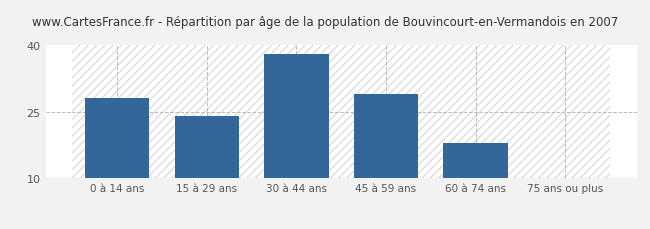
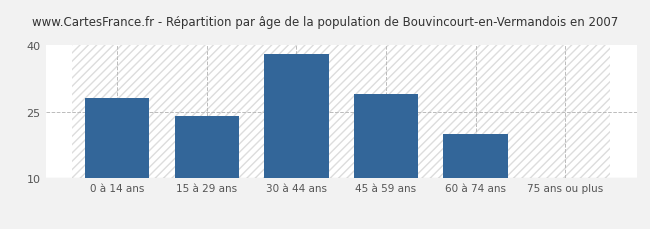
60 à 74 ans: 18 -> 20
